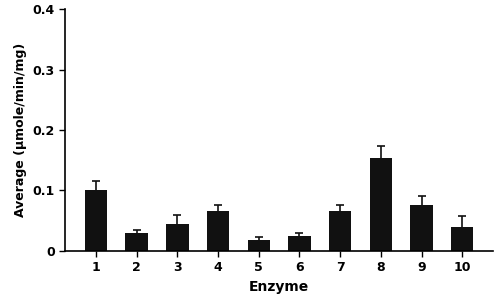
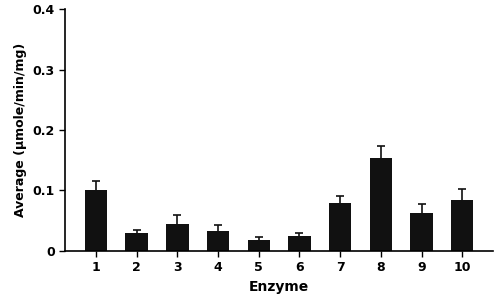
4: 0.066 -> 0.033
7: 0.066 -> 0.080
9: 0.076 -> 0.063
10: 0.040 -> 0.085
